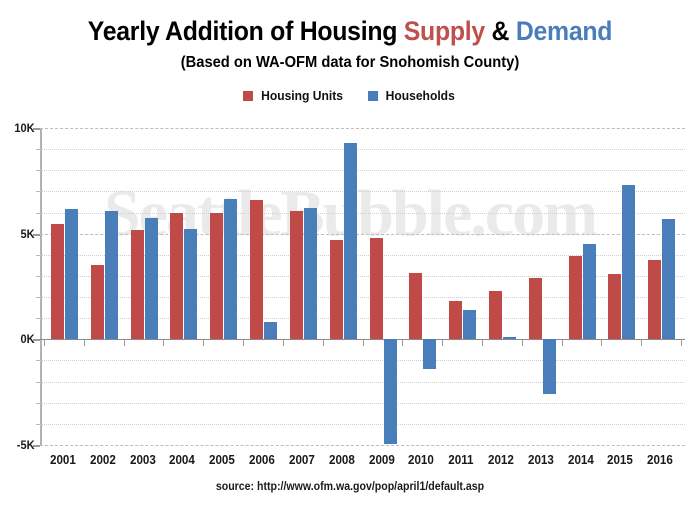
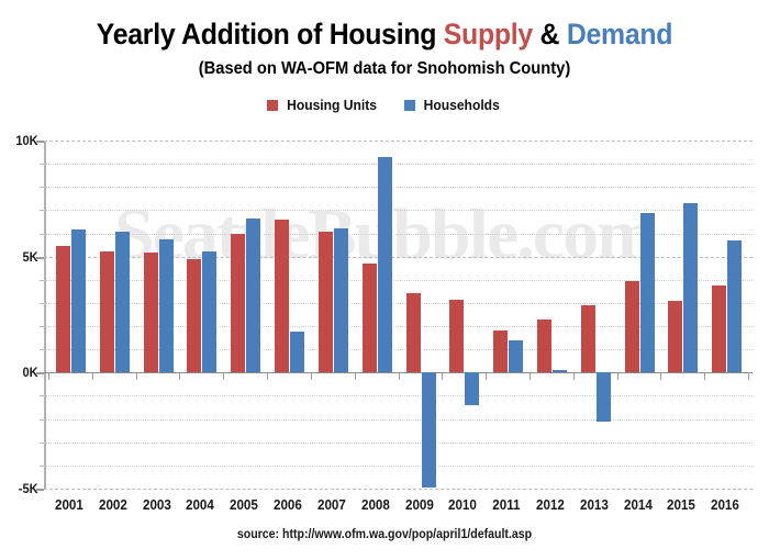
Housing Units/2002: 3.5K -> 5.2K
Housing Units/2004: 6.0K -> 4.9K
Households/2006: 0.8K -> 1.8K
Housing Units/2009: 4.8K -> 3.4K
Households/2013: -2.6K -> -2.1K
Households/2014: 4.5K -> 6.9K
